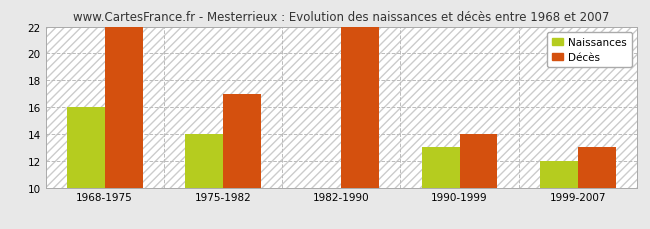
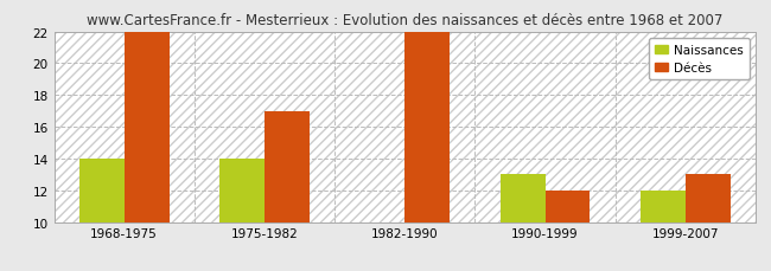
Naissances/1968-1975: 16 -> 14
Décès/1990-1999: 14 -> 12
